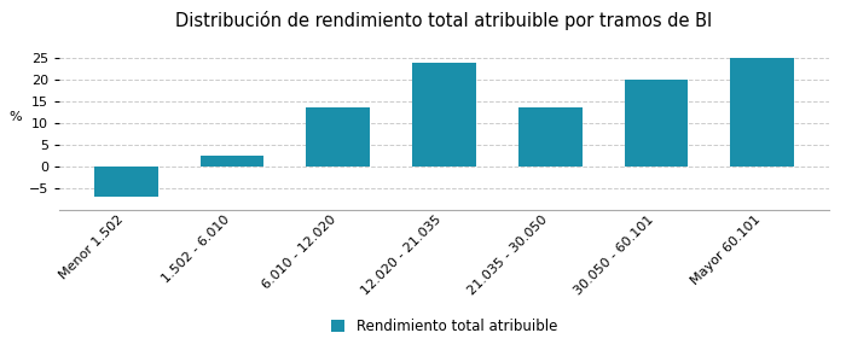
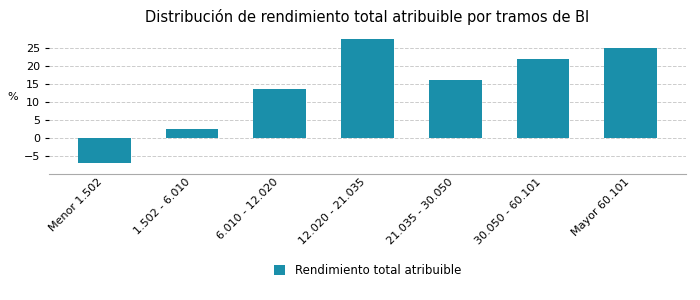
12.020 - 21.035: 24.0 -> 27.5
21.035 - 30.050: 13.5 -> 16.0
30.050 - 60.101: 20.0 -> 22.0
